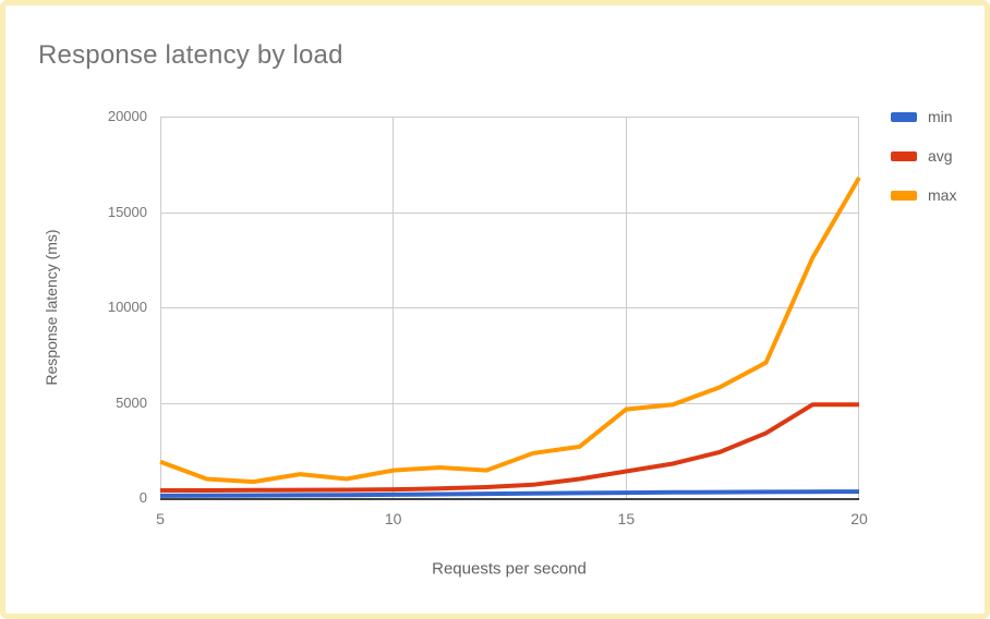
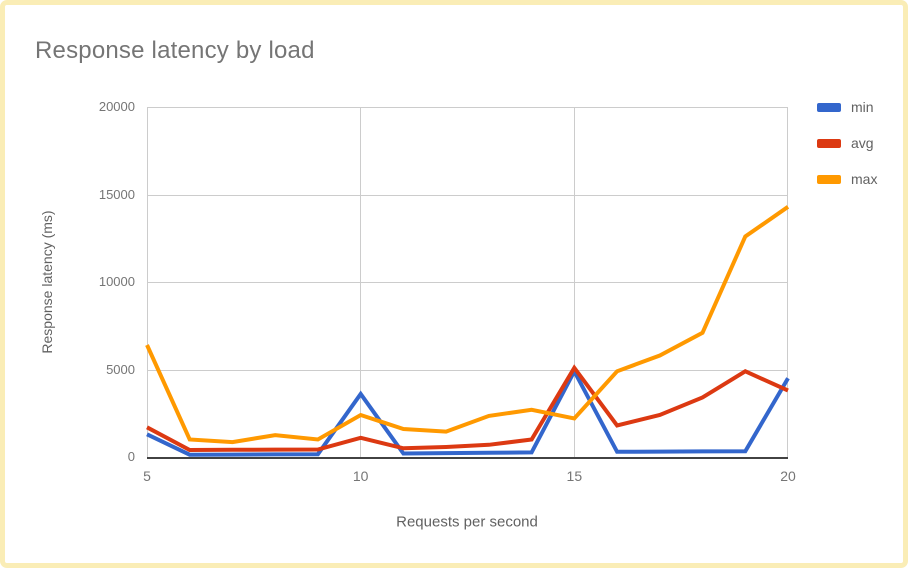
min/5: 100 -> 1300
avg/5: 400 -> 1700
max/5: 1900 -> 6400
min/10: 200 -> 3600
avg/10: 400 -> 1100
max/10: 1400 -> 2400
min/15: 300 -> 4900
avg/15: 1400 -> 5100
max/15: 4600 -> 2200
min/20: 300 -> 4500
avg/20: 4900 -> 3800
max/20: 16800 -> 14300
